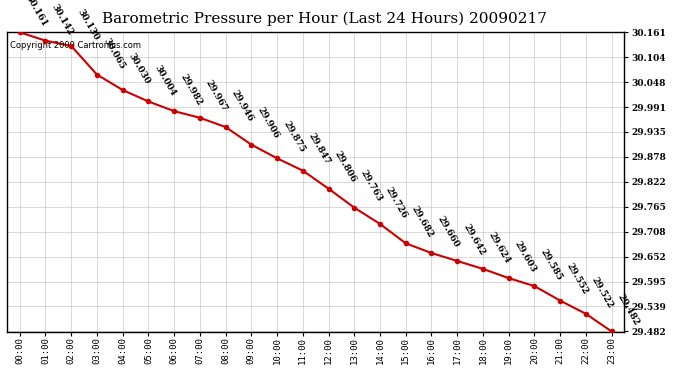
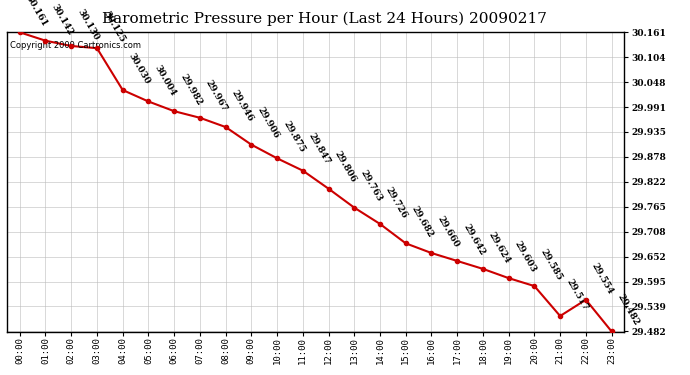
03:00: 30.065 -> 30.125
21:00: 29.552 -> 29.517
22:00: 29.522 -> 29.554
